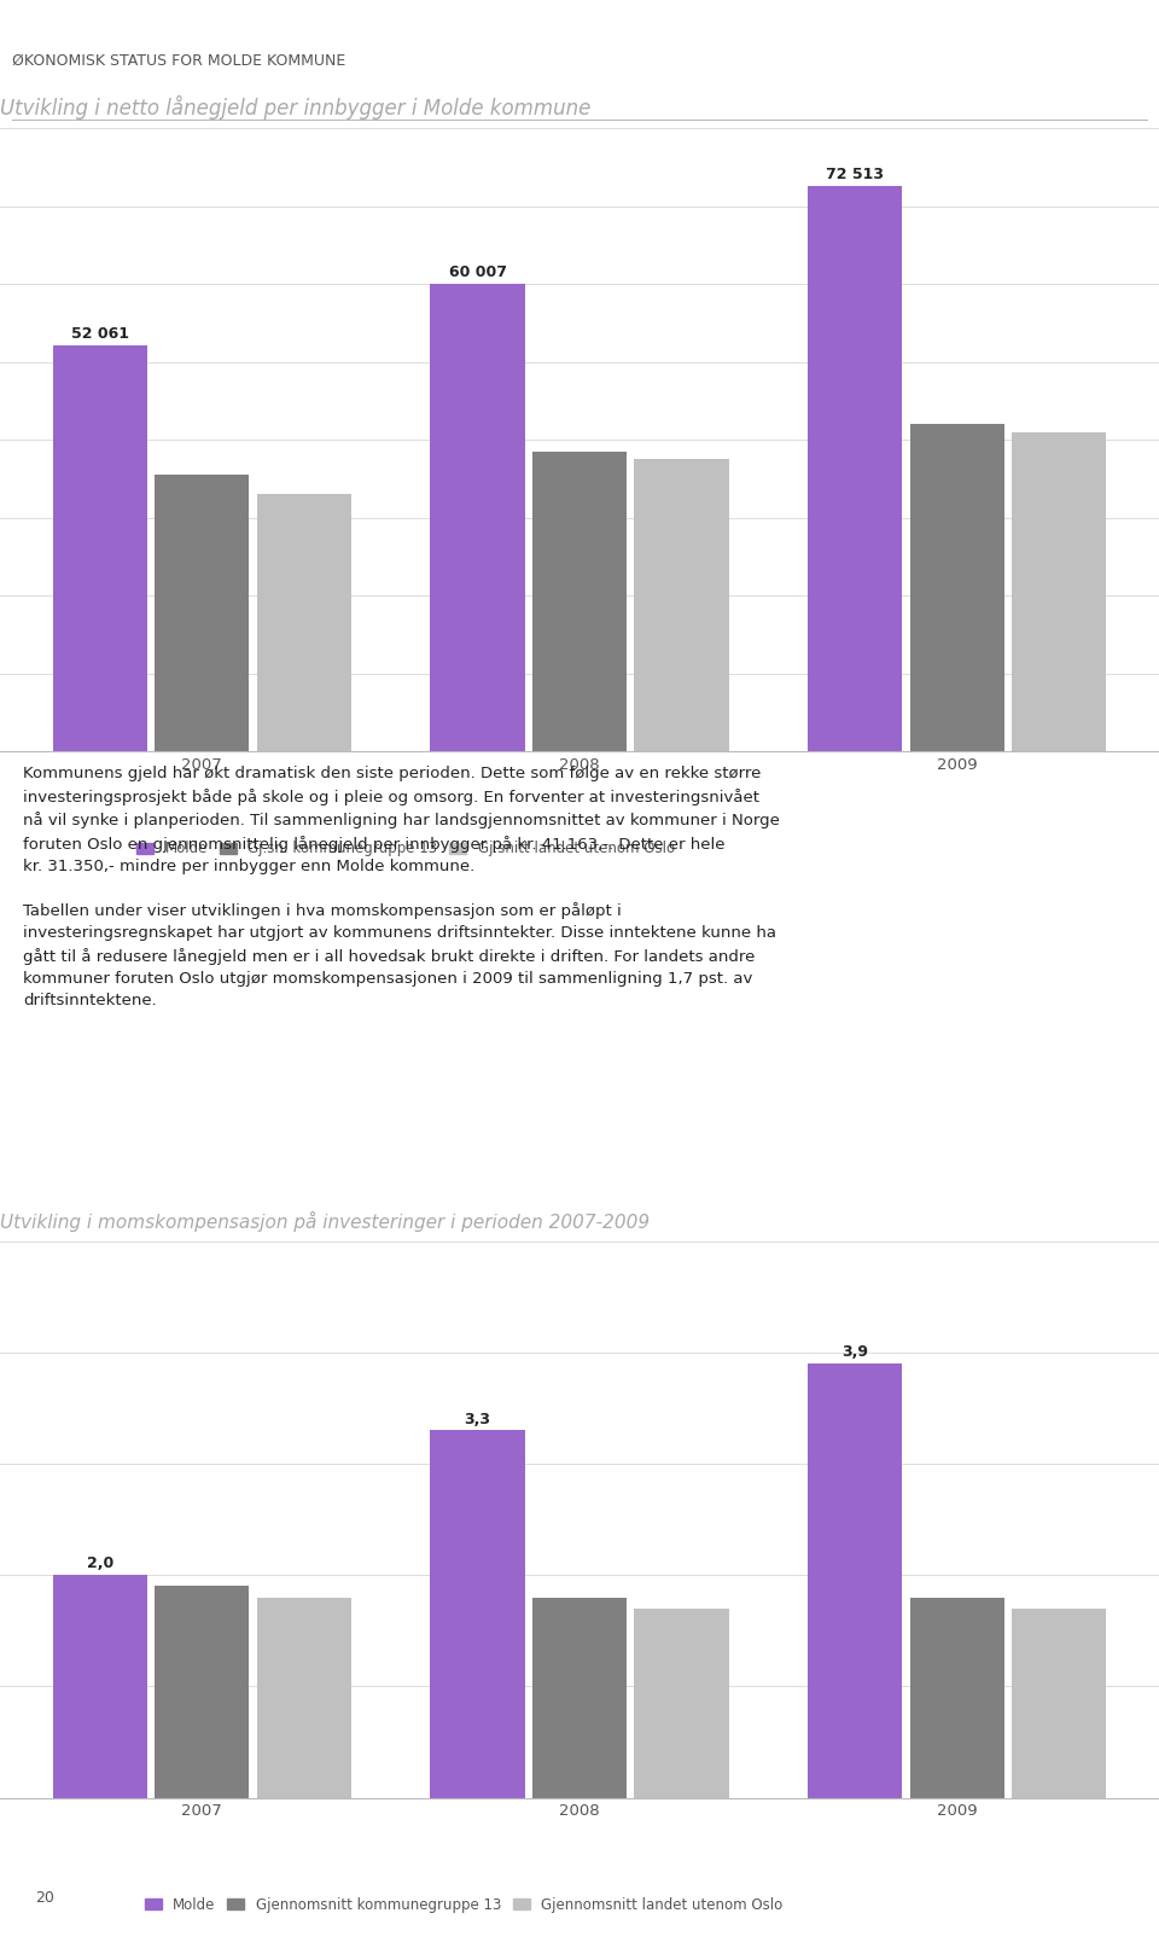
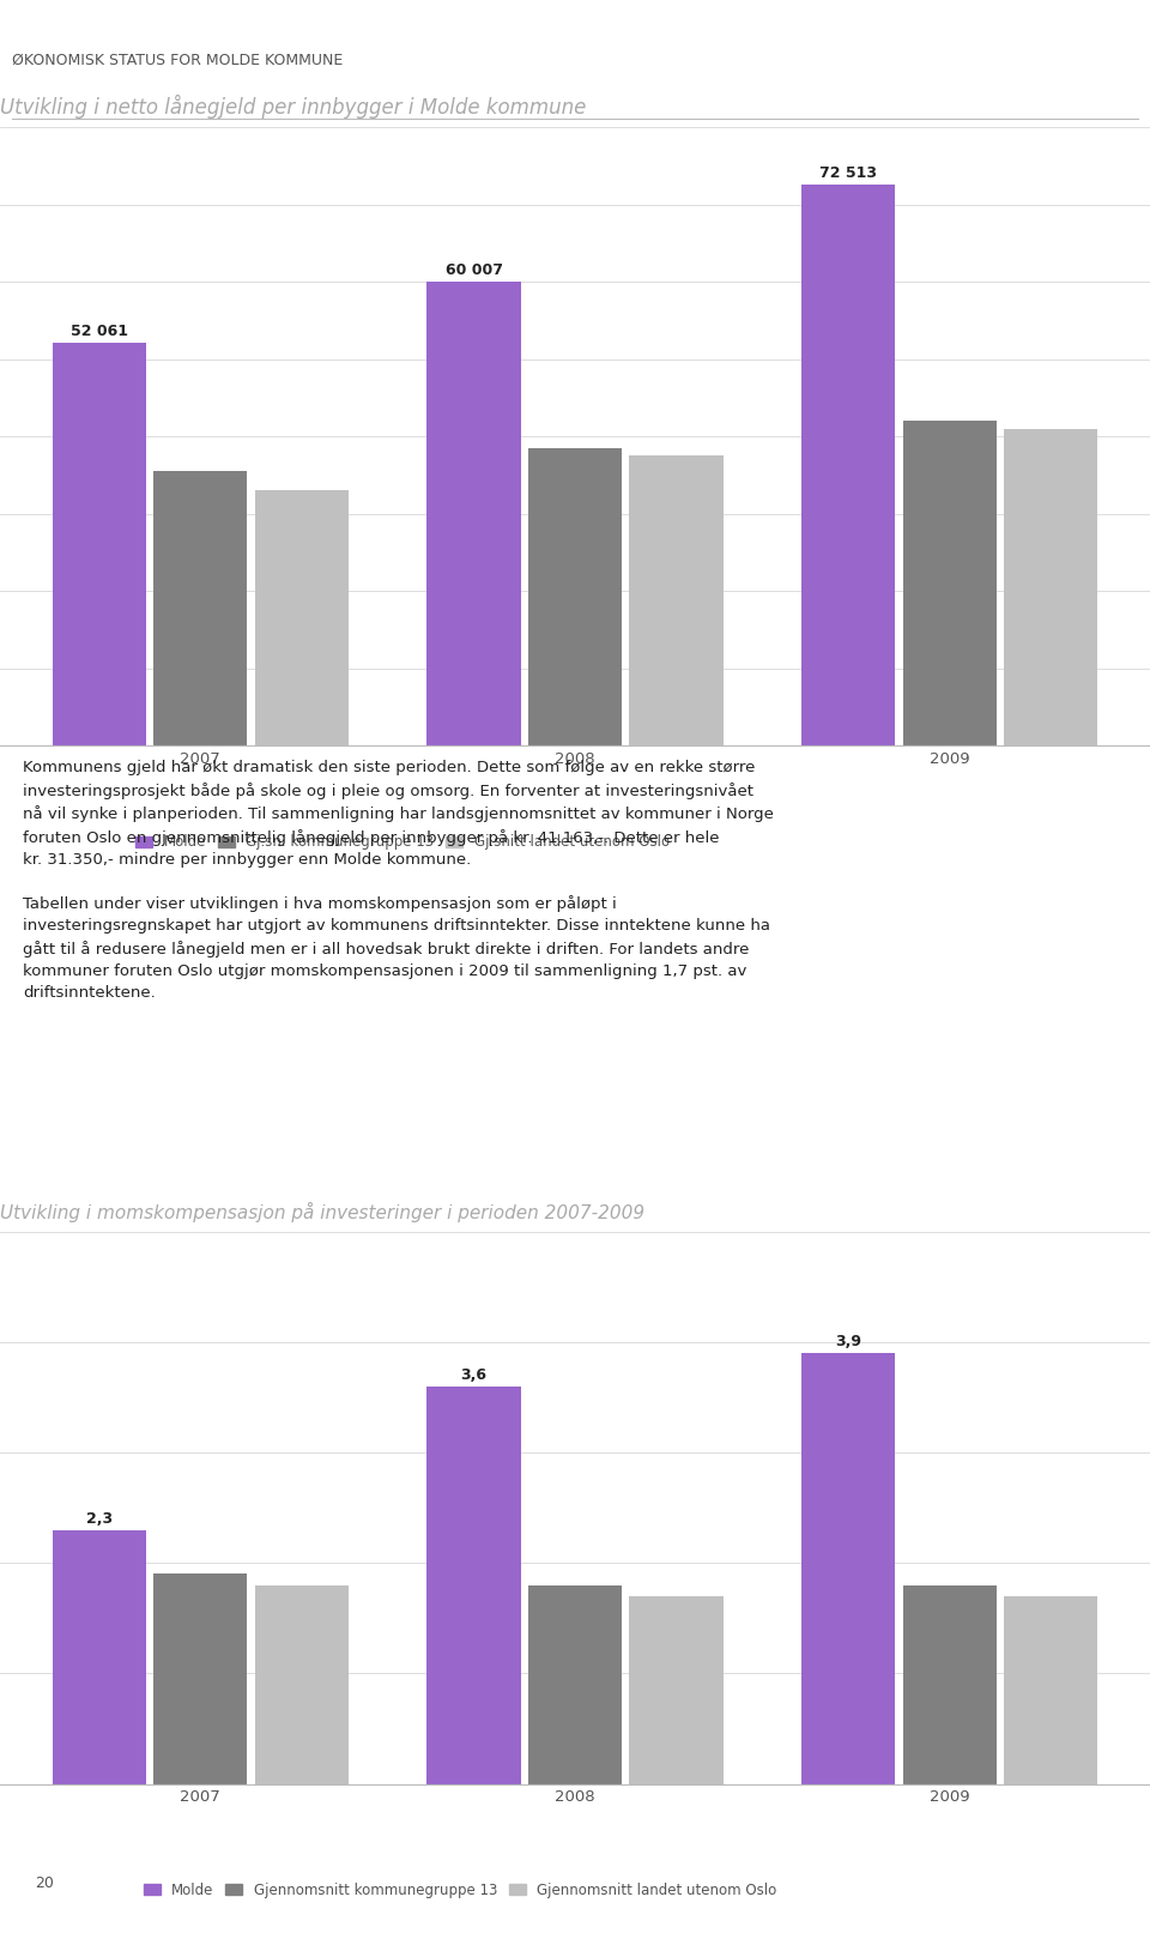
Molde/2007: 2,0 -> 2,3
Molde/2008: 3,3 -> 3,6
